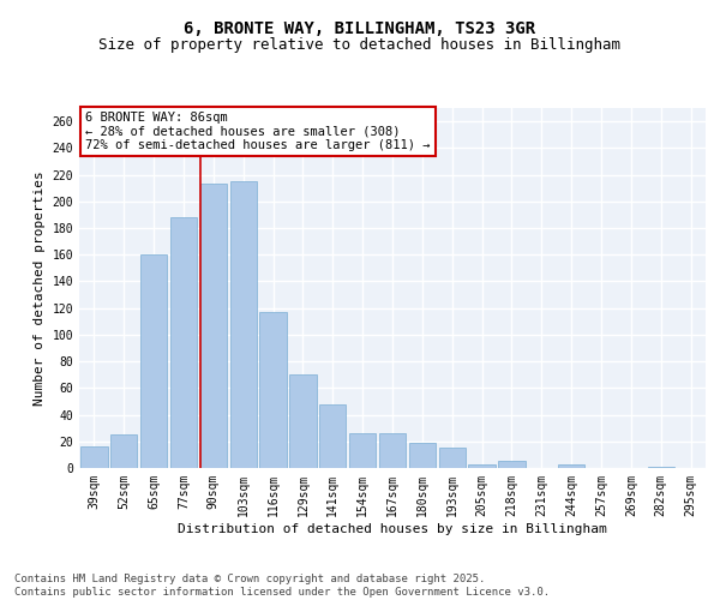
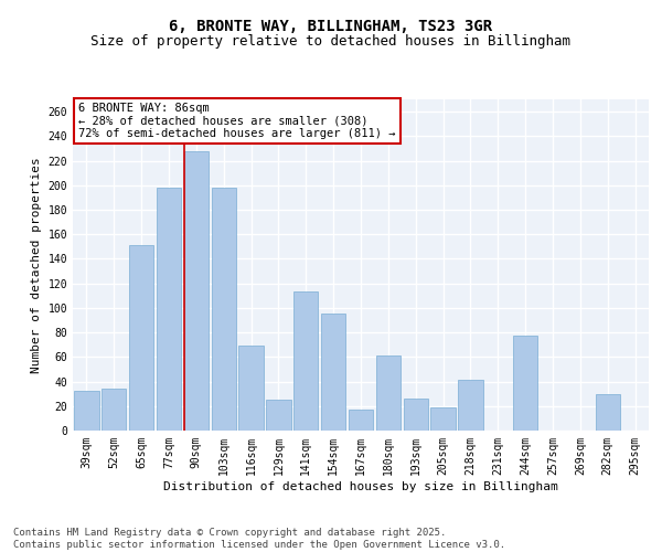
39sqm: 16 -> 32
52sqm: 25 -> 34
65sqm: 160 -> 151
77sqm: 188 -> 198
90sqm: 213 -> 228
103sqm: 215 -> 198
116sqm: 117 -> 69
129sqm: 70 -> 25
141sqm: 48 -> 113
154sqm: 26 -> 95
167sqm: 26 -> 17
180sqm: 19 -> 61
193sqm: 15 -> 26
205sqm: 3 -> 19
218sqm: 5 -> 41
244sqm: 3 -> 77
282sqm: 1 -> 30
